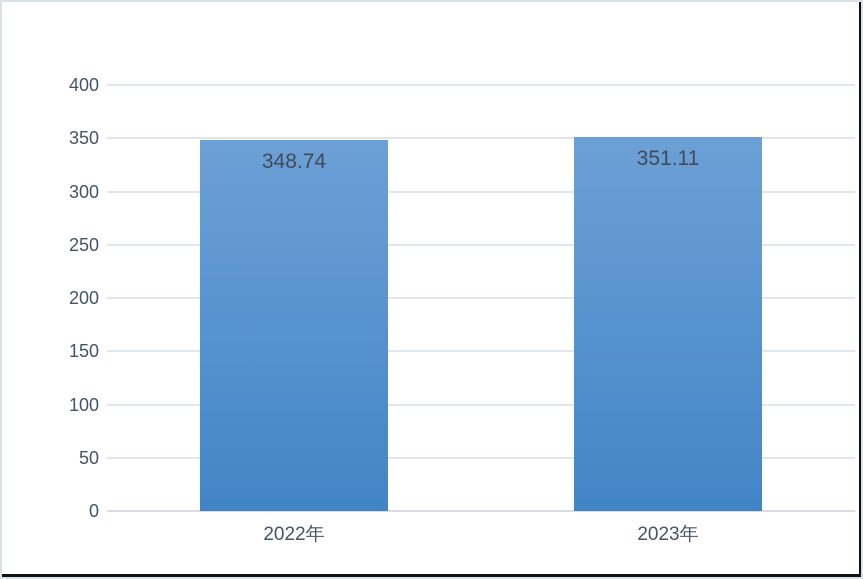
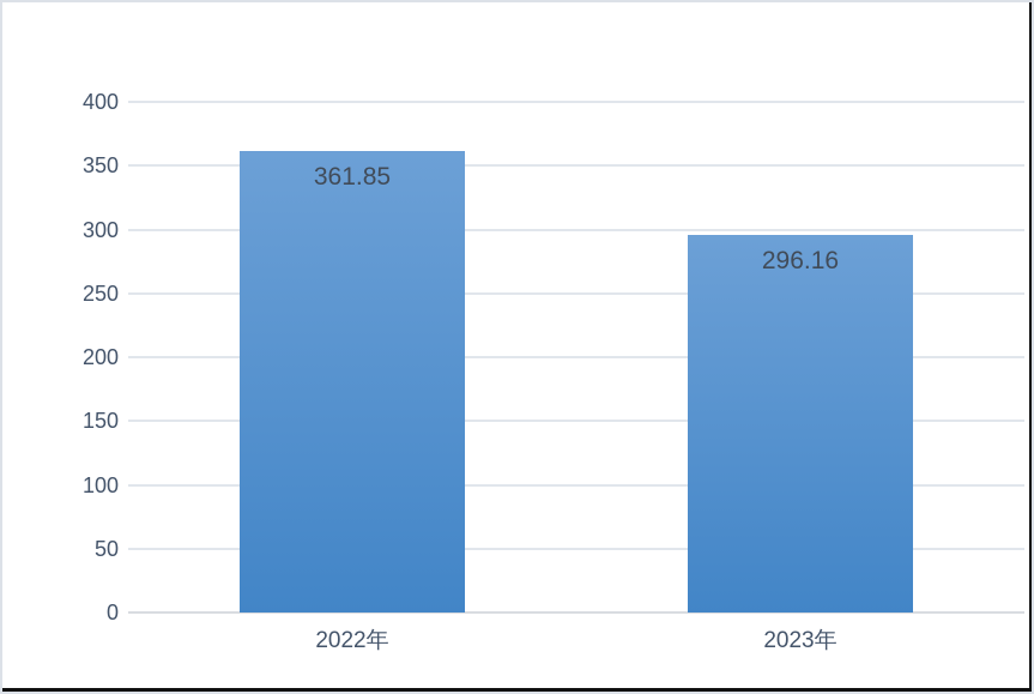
2022年: 348.74 -> 361.85
2023年: 351.11 -> 296.16
